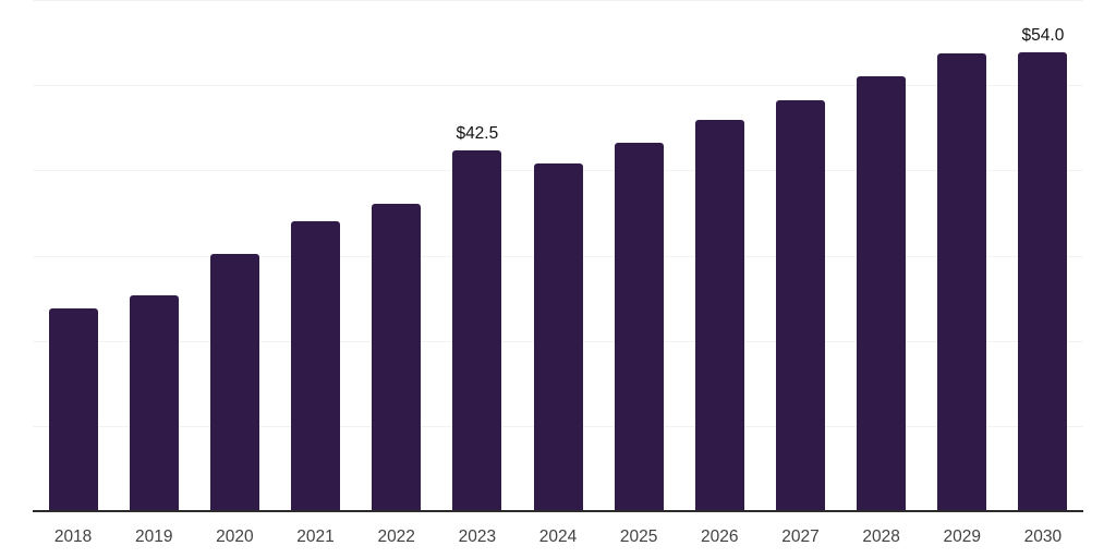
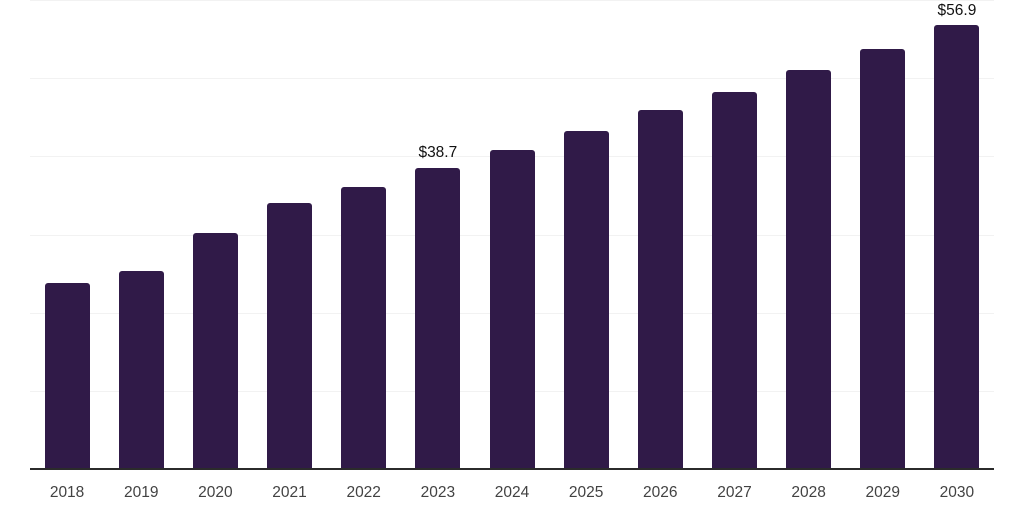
2023: $42.5 -> $38.7
2030: $54.0 -> $56.9
